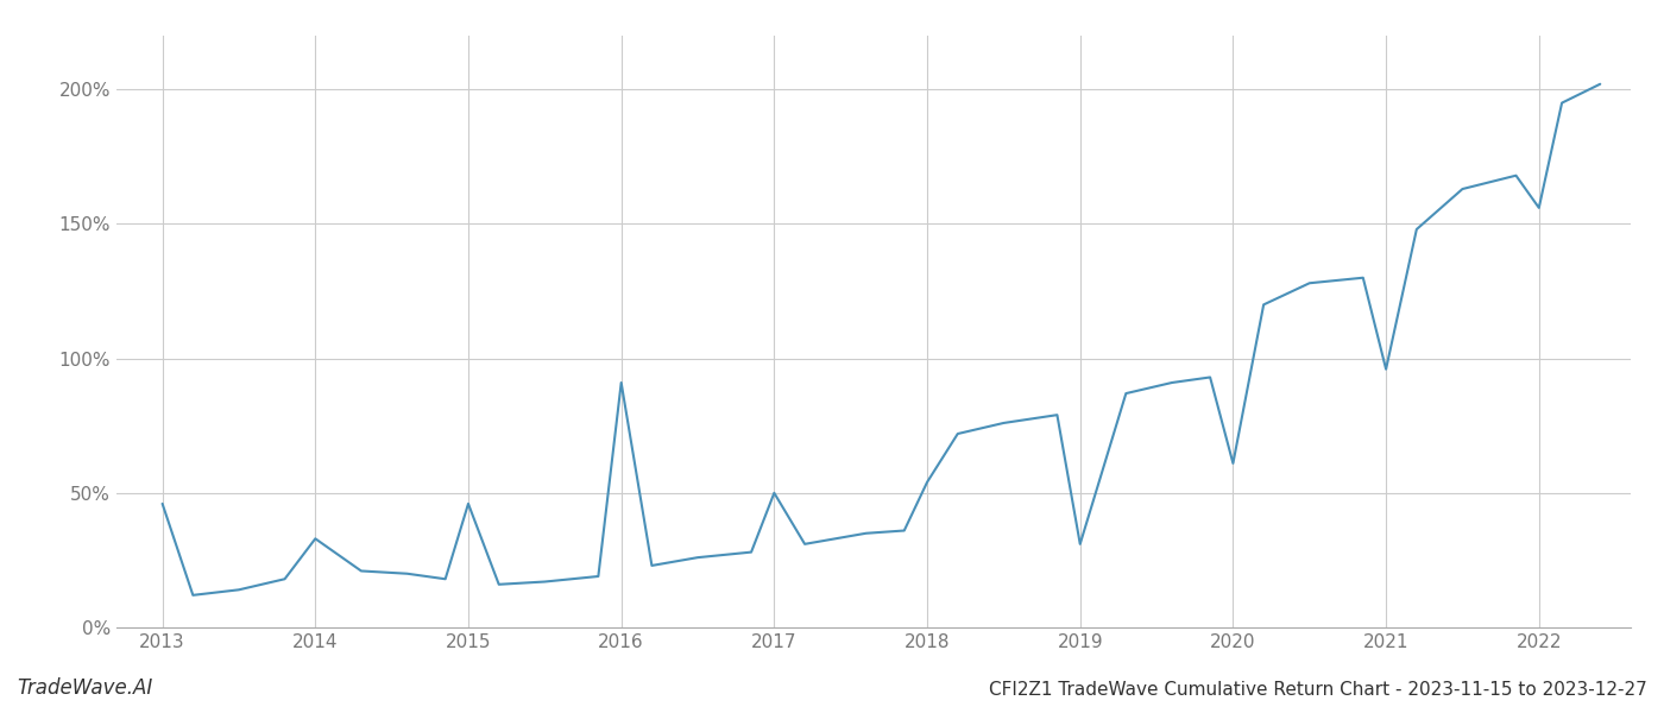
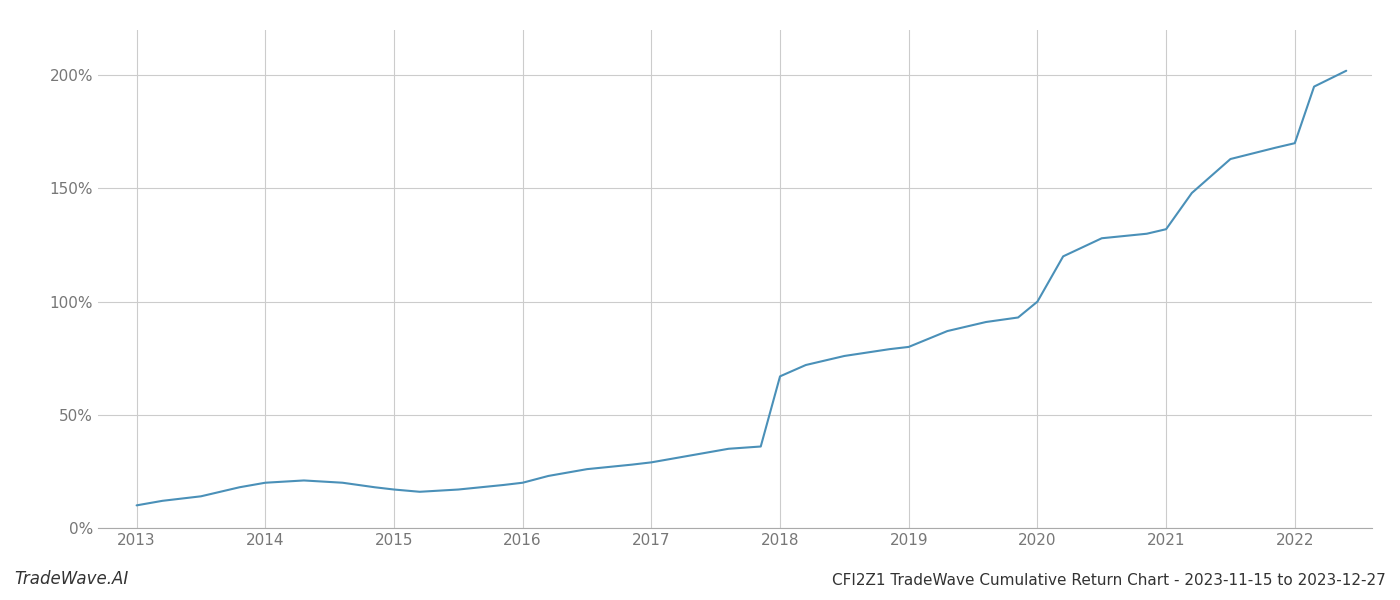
2013: 46% -> 10%
2014: 33% -> 20%
2015: 46% -> 17%
2016: 91% -> 20%
2017: 50% -> 29%
2018: 54% -> 67%
2019: 31% -> 80%
2020: 61% -> 100%
2021: 96% -> 132%
2022: 156% -> 170%
